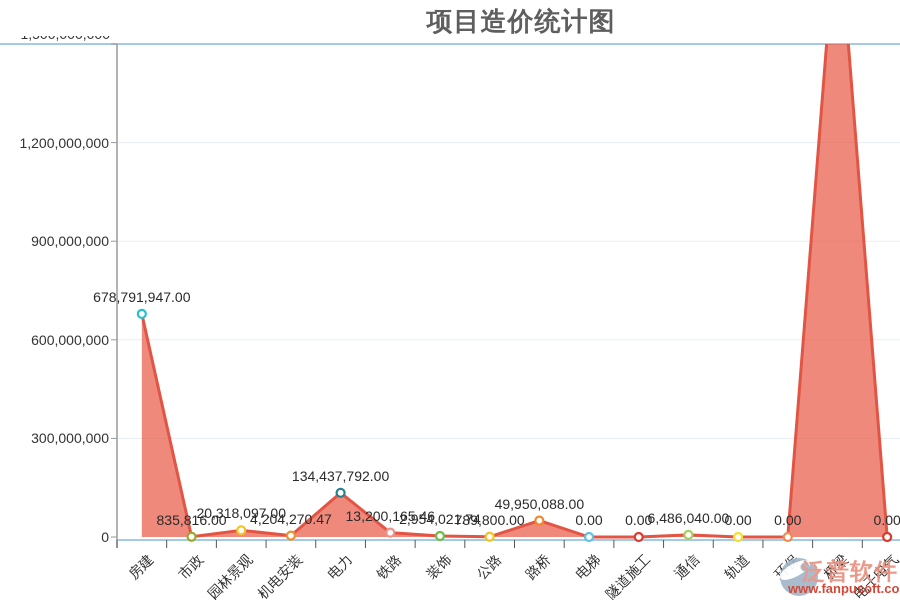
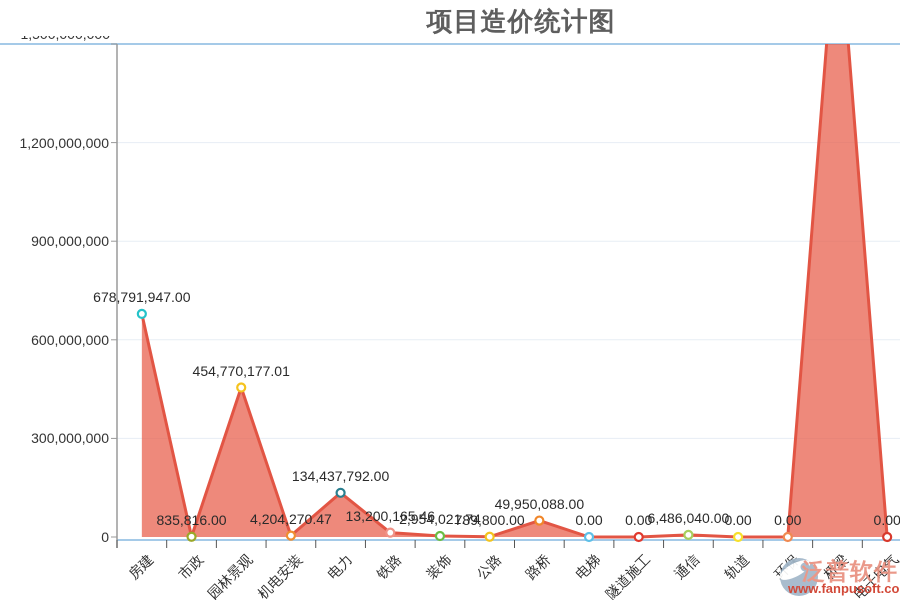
园林景观: 20,318,097.00 -> 454,770,177.01
